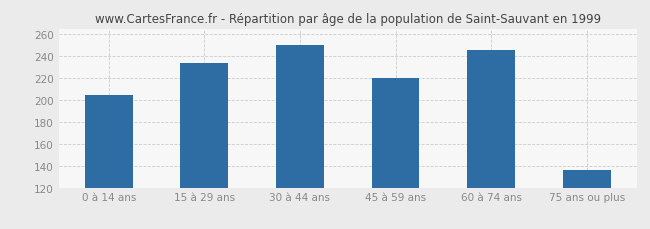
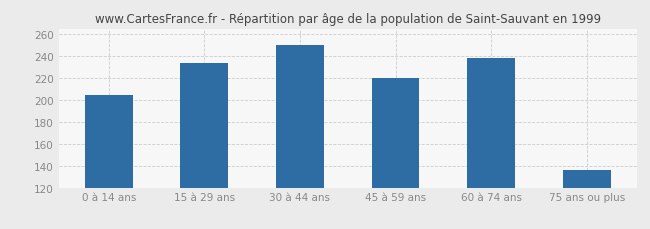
60 à 74 ans: 246 -> 238
